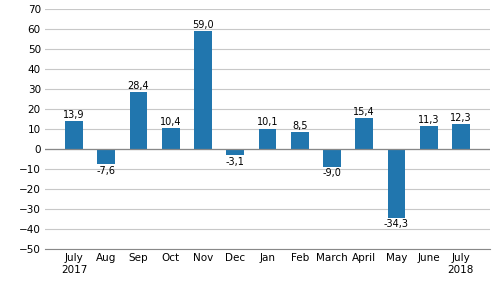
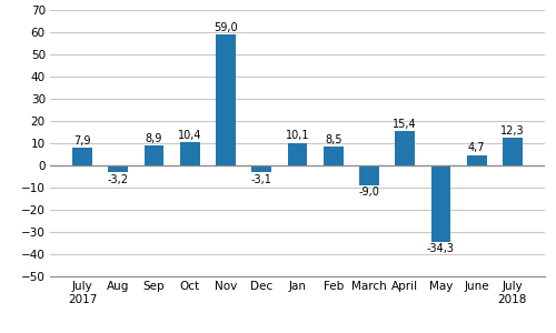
July 2017: 13,9 -> 7,9
Aug: -7,6 -> -3,2
Sep: 28,4 -> 8,9
June: 11,3 -> 4,7
